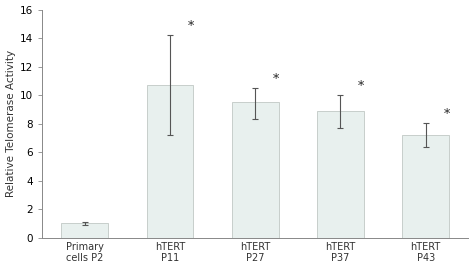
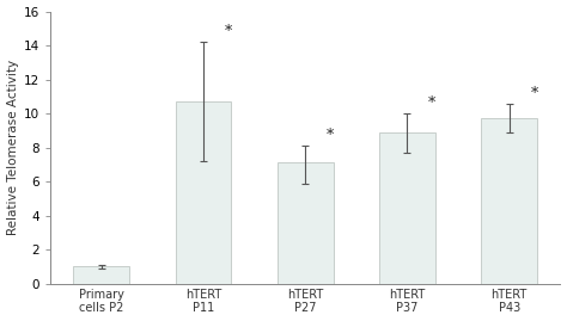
hTERT P27: 9.5 -> 7.1
hTERT P43: 7.2 -> 9.7
